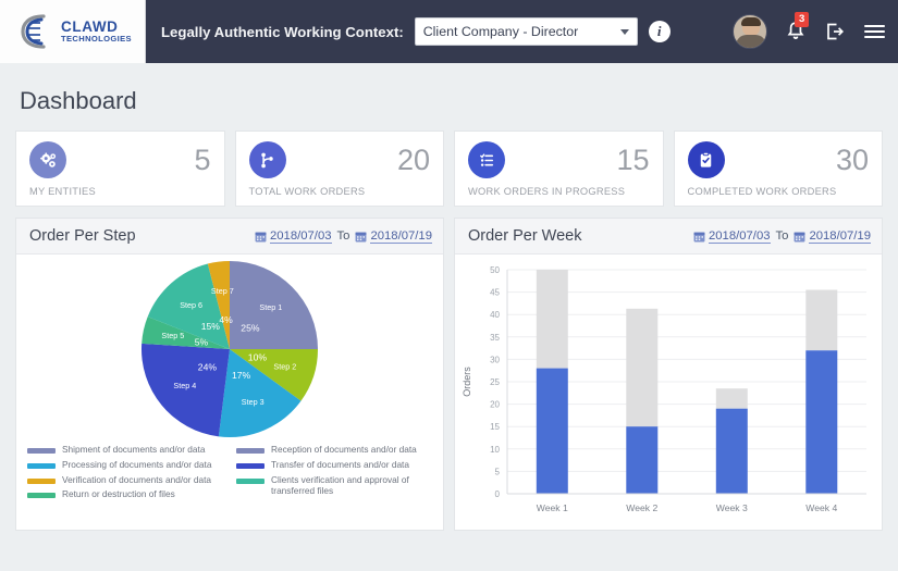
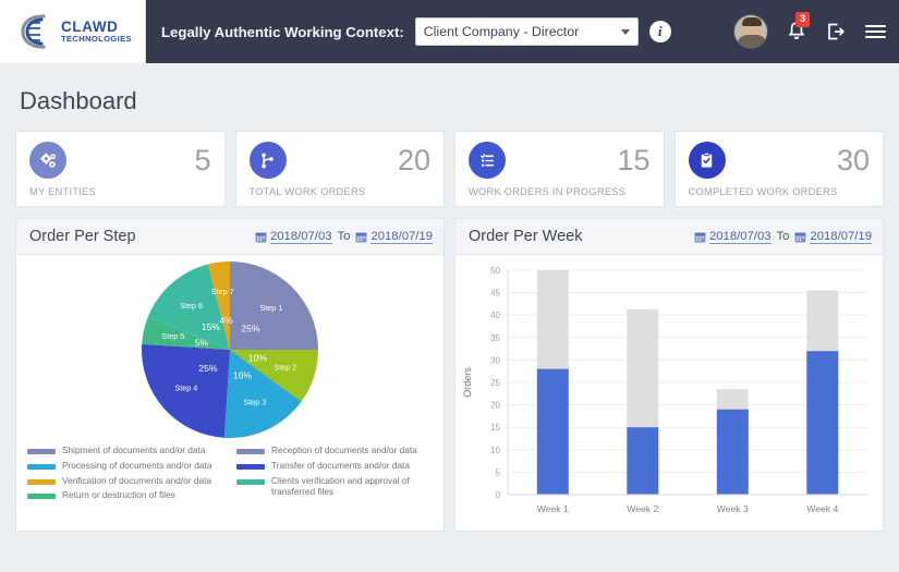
Order Per Step/Step 3: 17% -> 16%
Order Per Step/Step 4: 24% -> 25%
